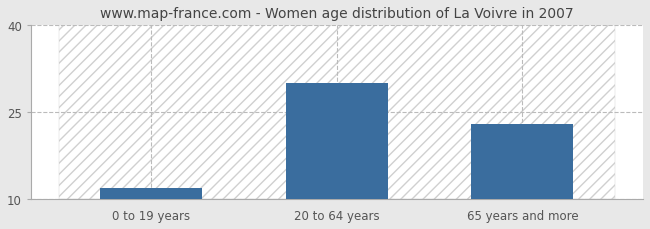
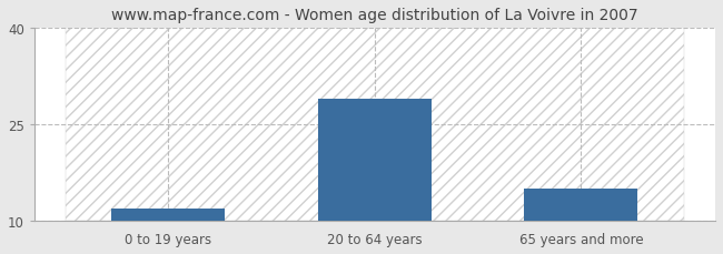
20 to 64 years: 30 -> 29
65 years and more: 23 -> 15
